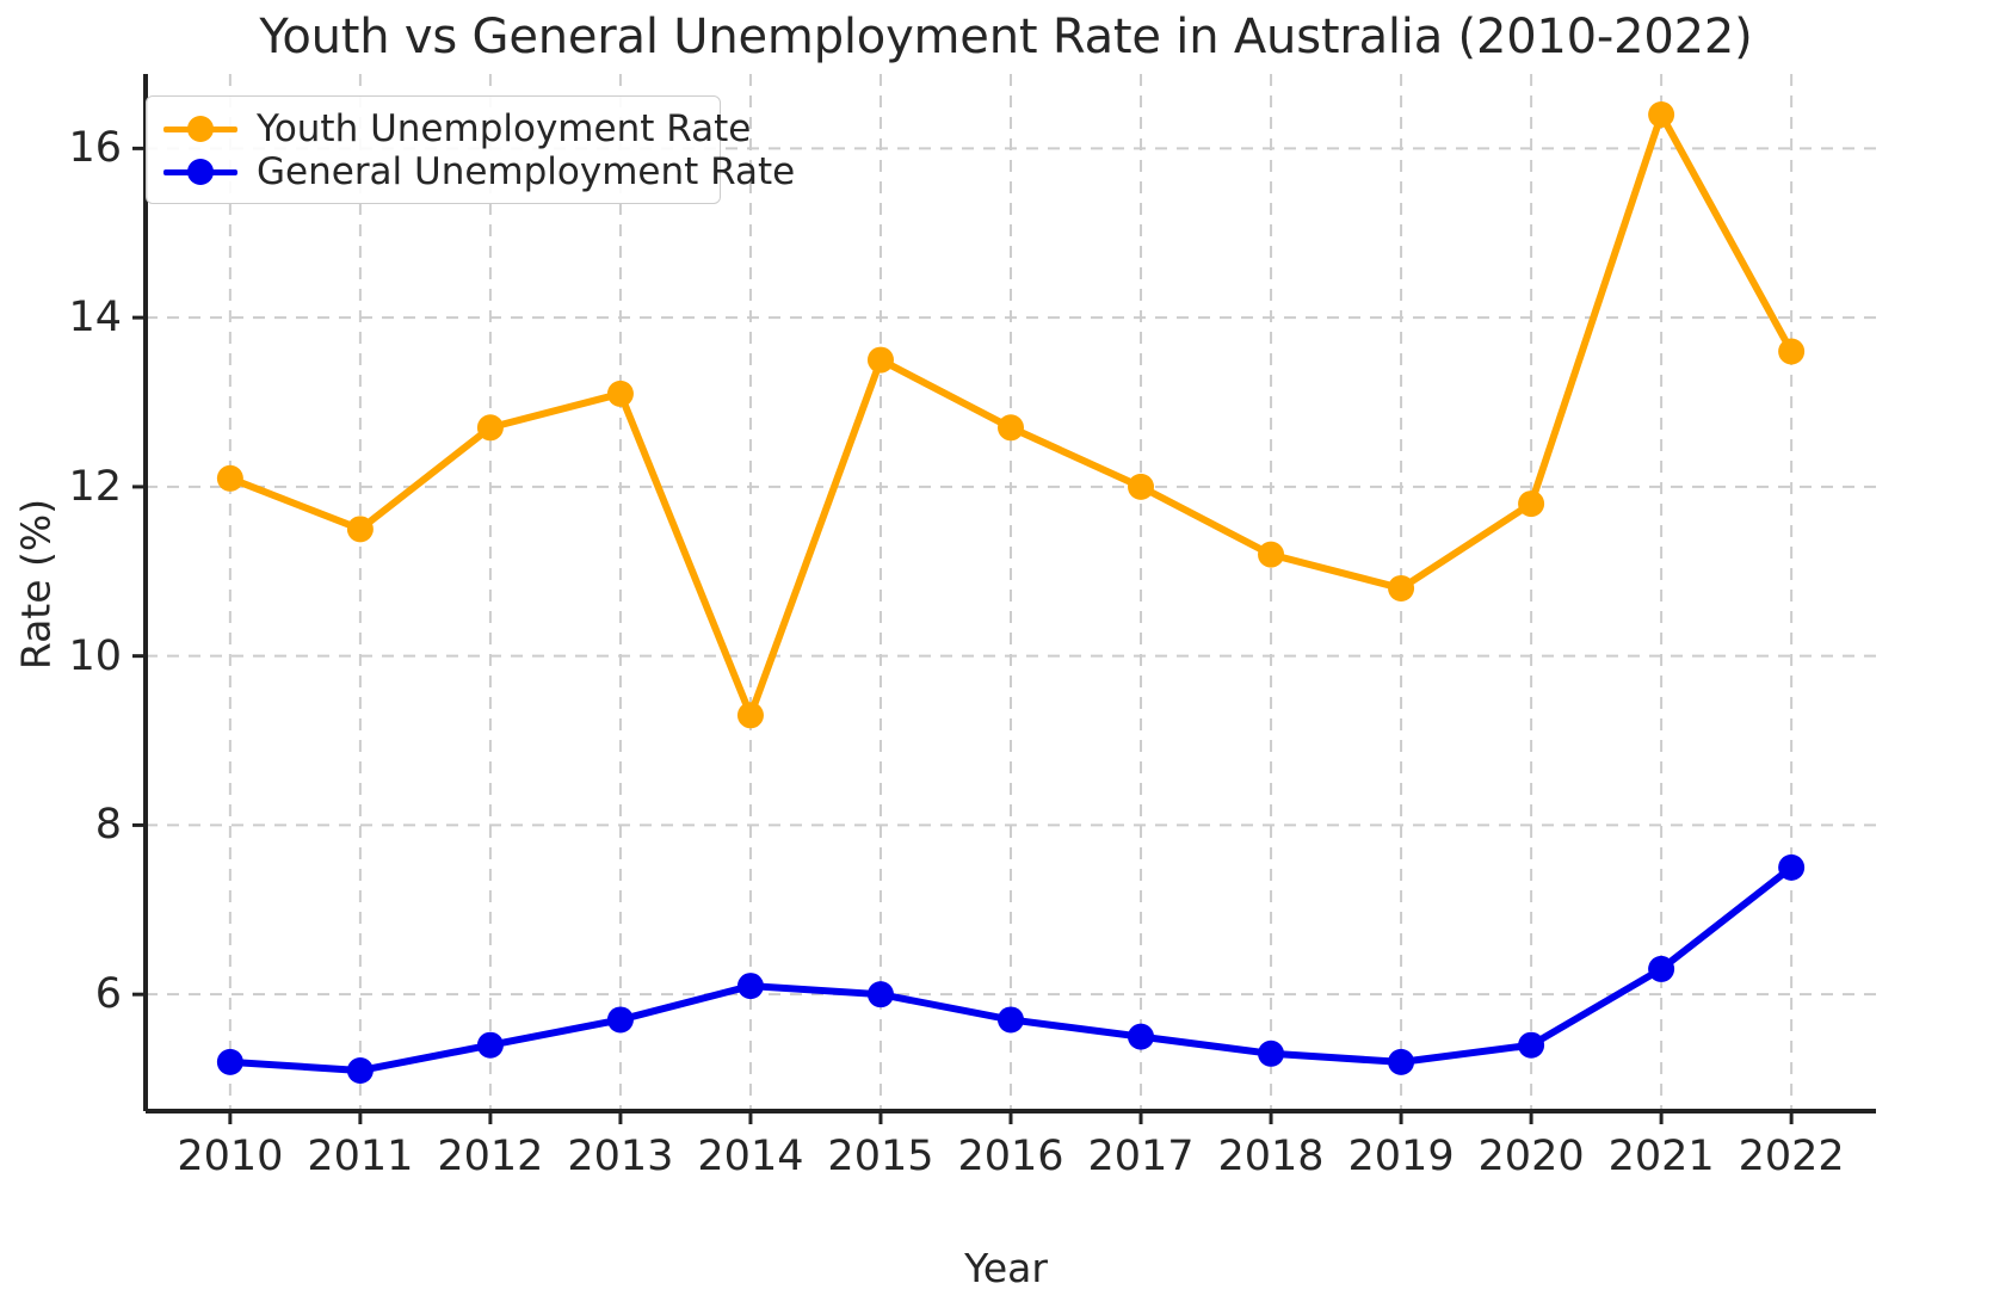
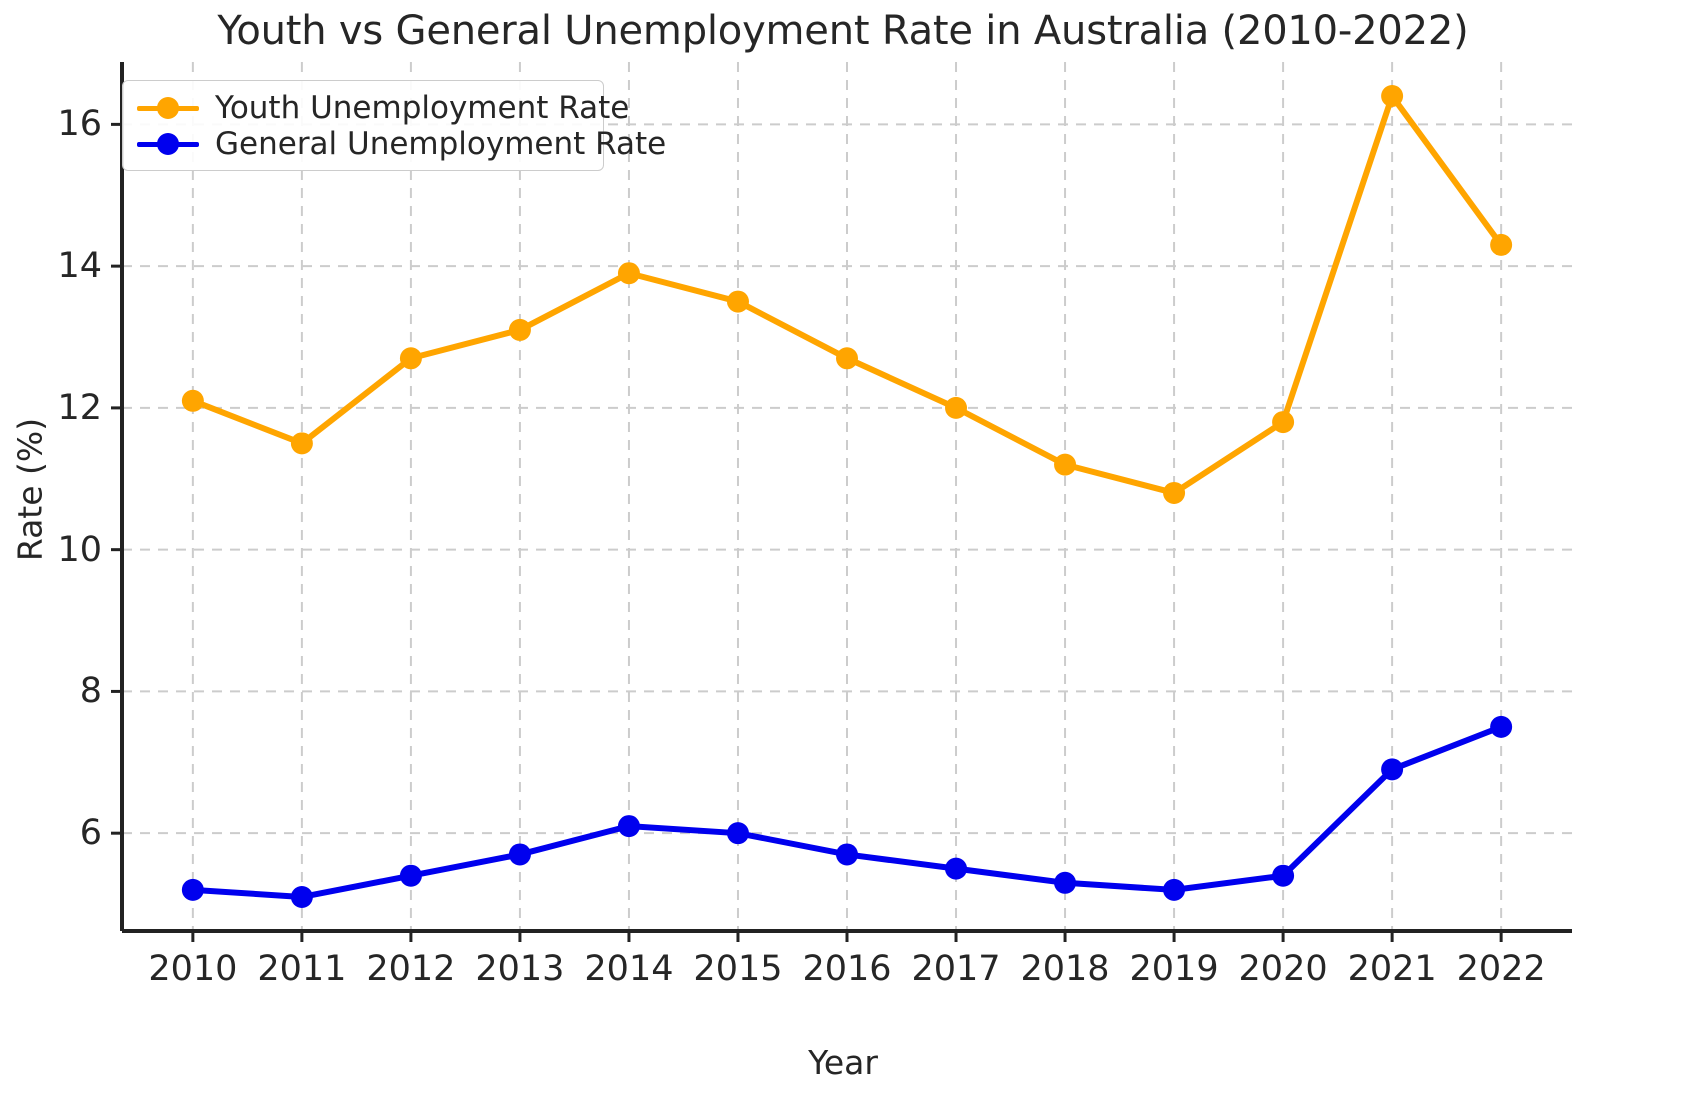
Youth Unemployment Rate/2014: 9.3 -> 13.9
General Unemployment Rate/2021: 6.3 -> 6.9
Youth Unemployment Rate/2022: 13.6 -> 14.3
